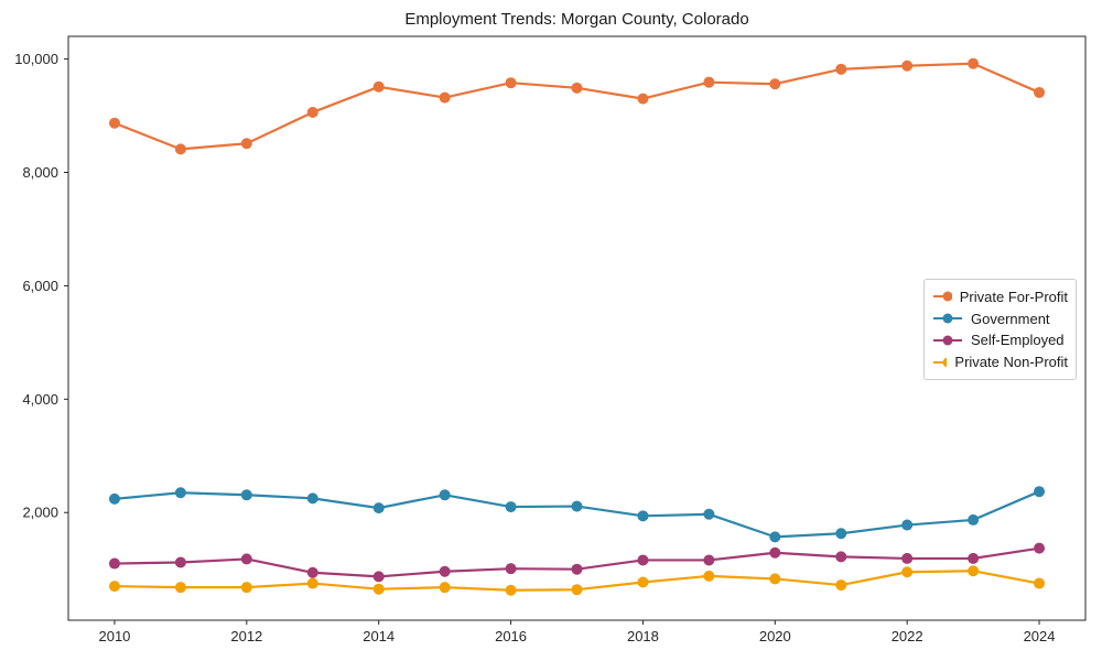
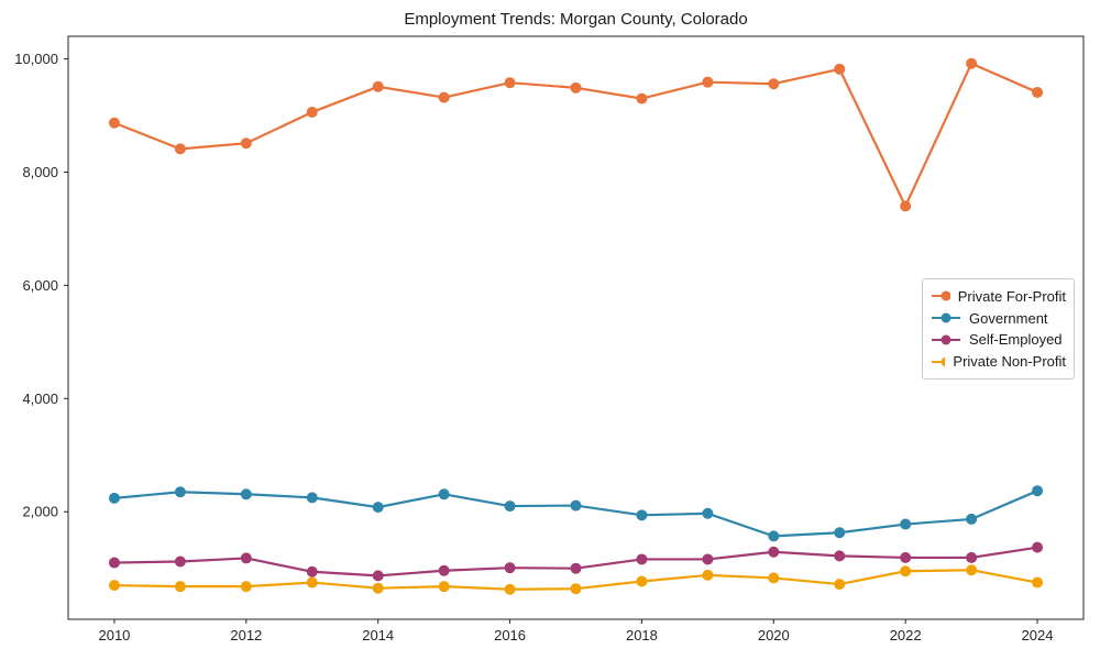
Private For-Profit/2022: 9900 -> 7400
